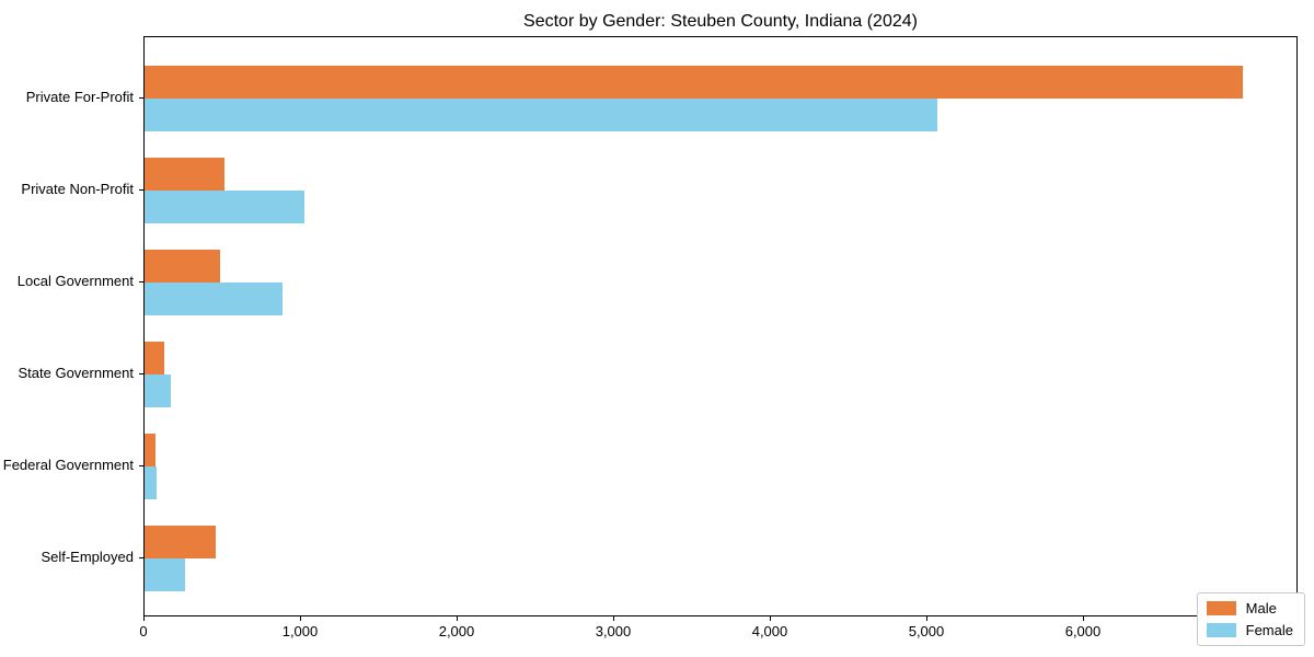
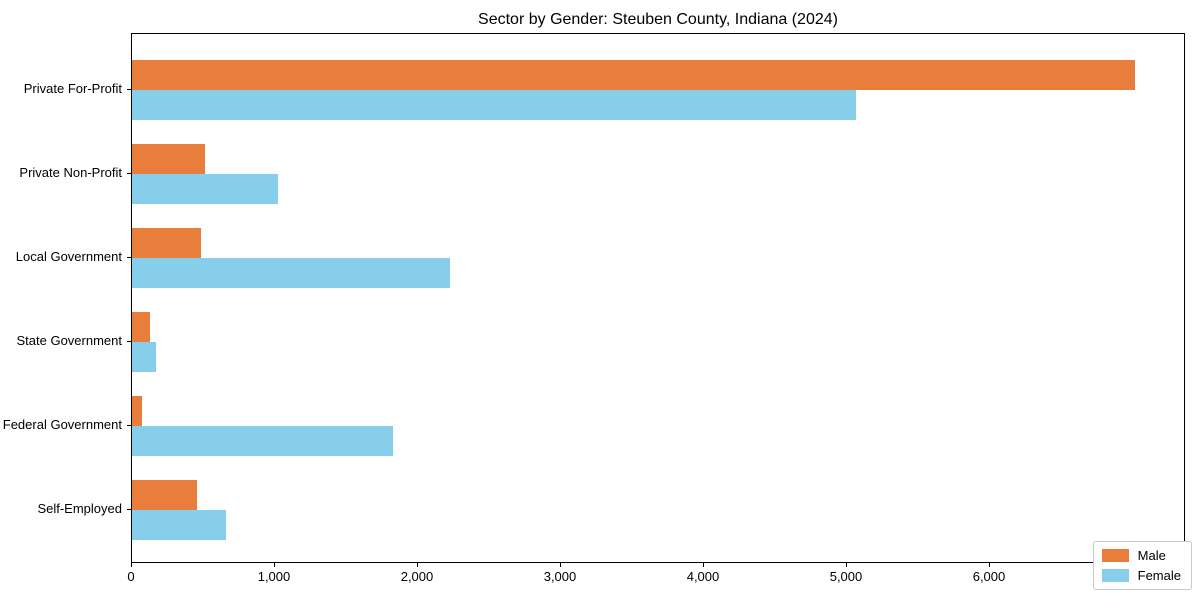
Female/Local Government: 880 -> 2230
Female/Federal Government: 80 -> 1830
Female/Self-Employed: 260 -> 660
